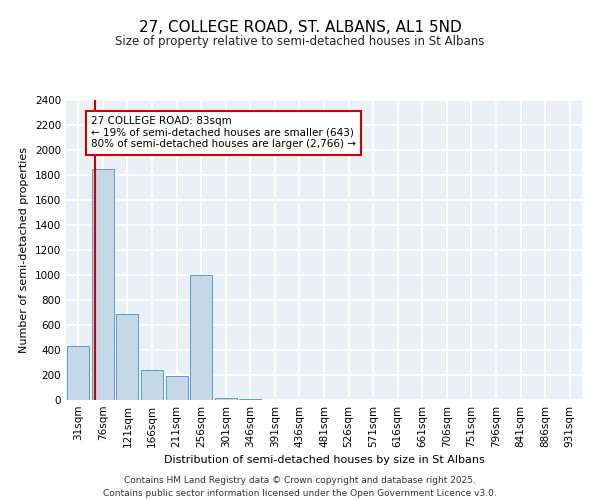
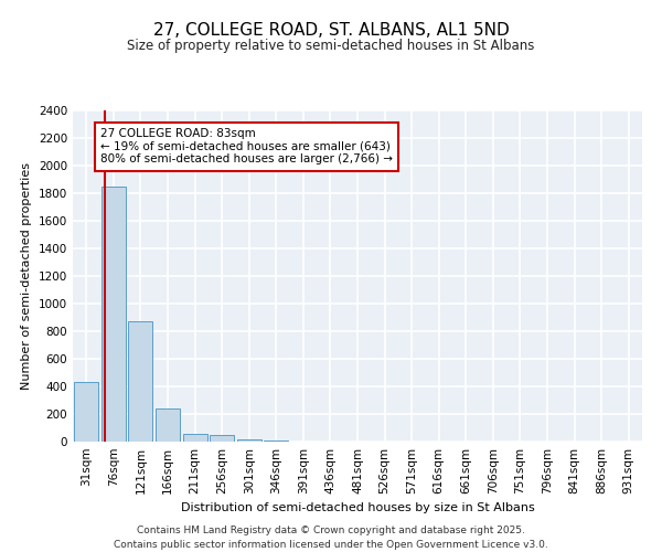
121sqm: 690 -> 870
211sqm: 190 -> 60
256sqm: 1000 -> 50
